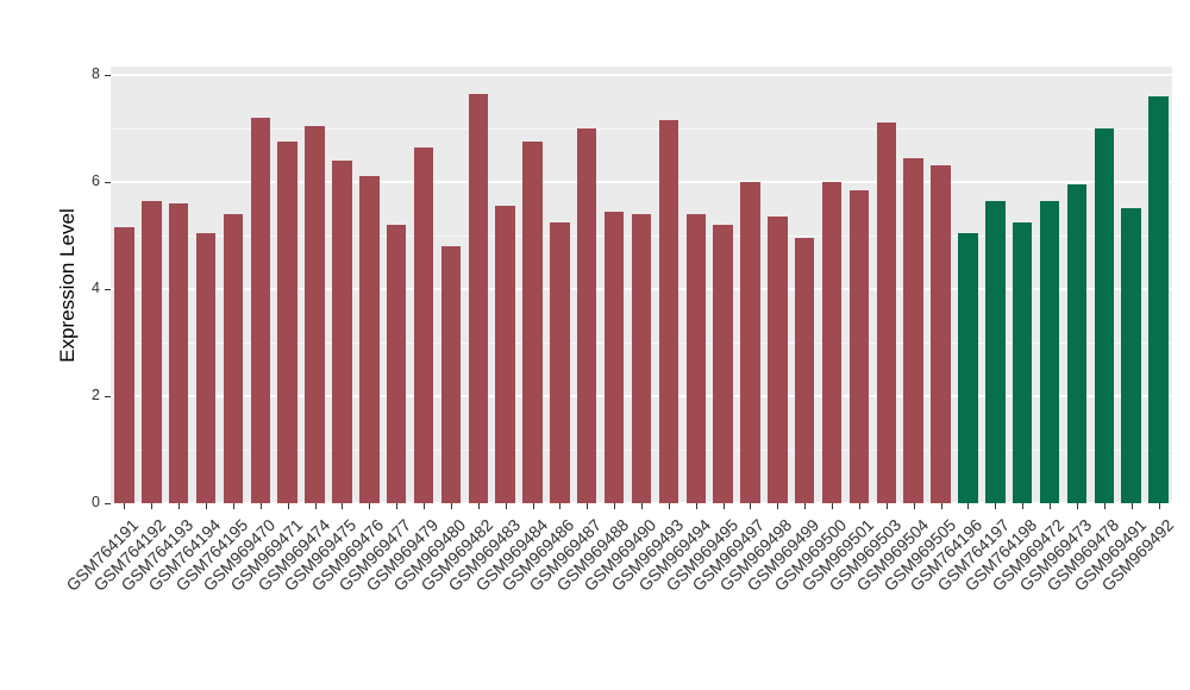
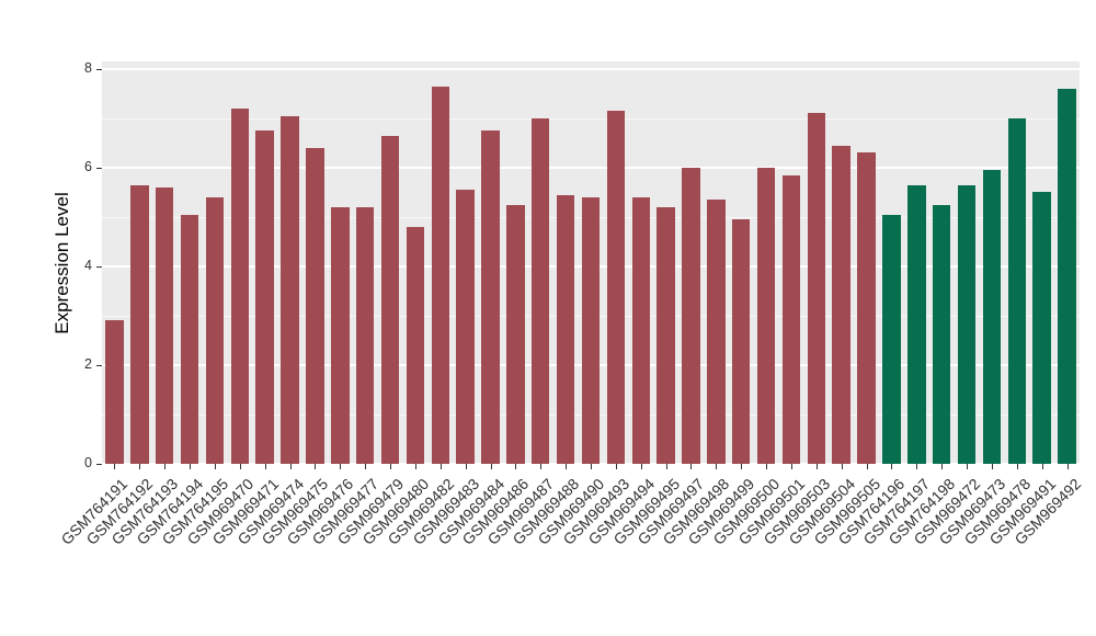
GSM764191: 5.2 -> 2.9
GSM969476: 6.1 -> 5.2
